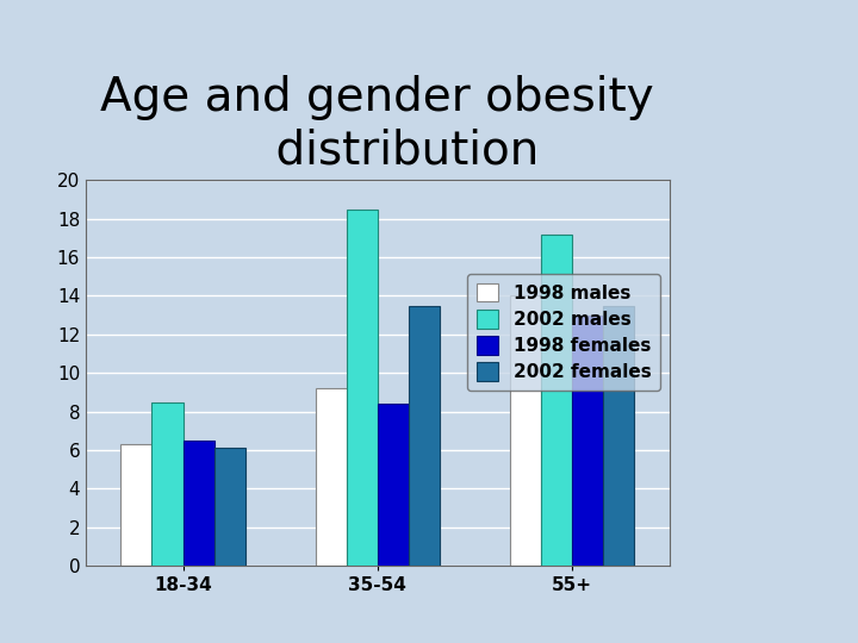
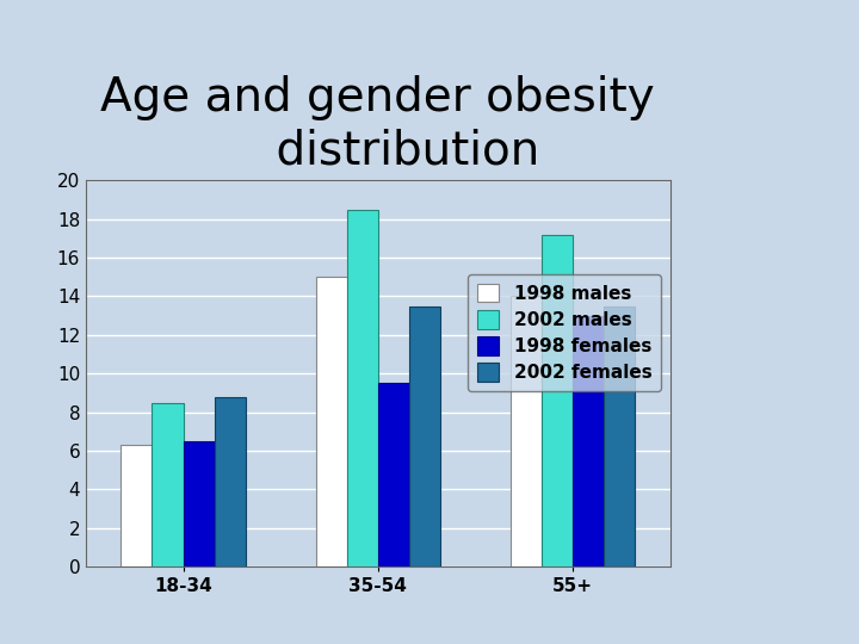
2002 females/18-34: 6.1 -> 8.8
1998 males/35-54: 9.2 -> 15.0
1998 females/35-54: 8.4 -> 9.5
